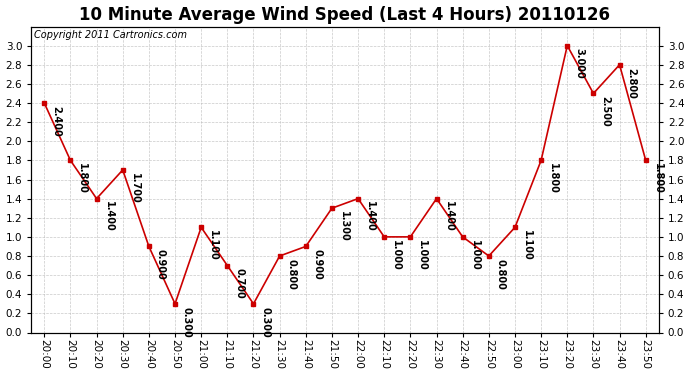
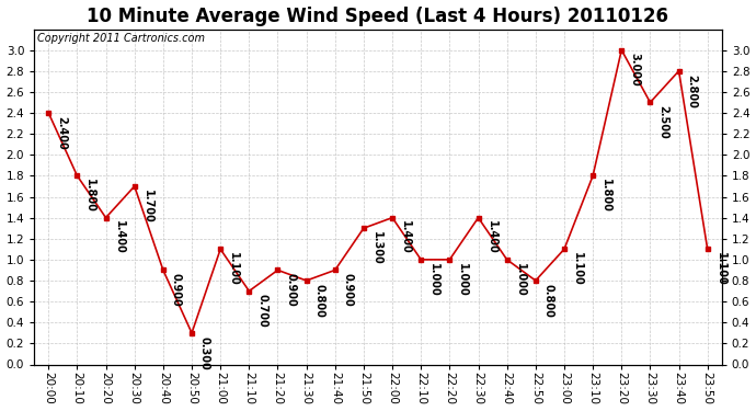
21:20: 0.300 -> 0.900
23:50: 1.800 -> 1.100
